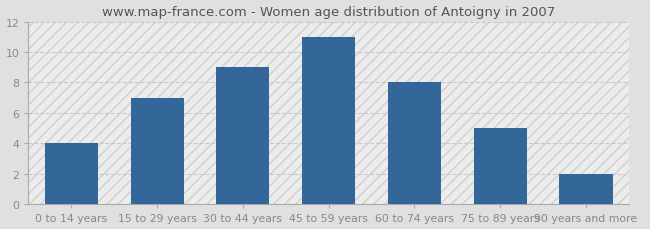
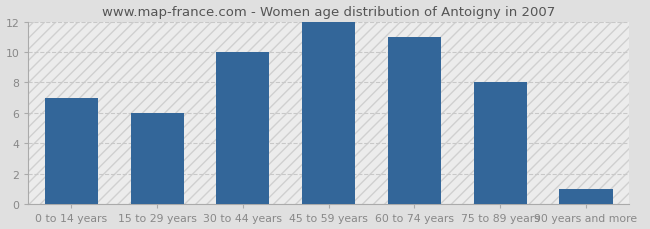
0 to 14 years: 4 -> 7
15 to 29 years: 7 -> 6
30 to 44 years: 9 -> 10
45 to 59 years: 11 -> 12
60 to 74 years: 8 -> 11
75 to 89 years: 5 -> 8
90 years and more: 2 -> 1
